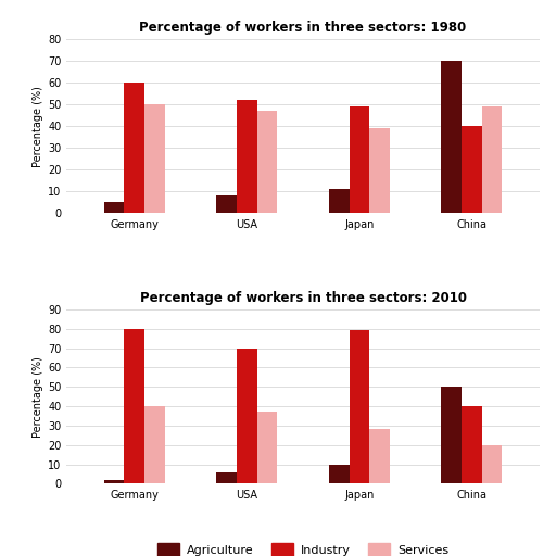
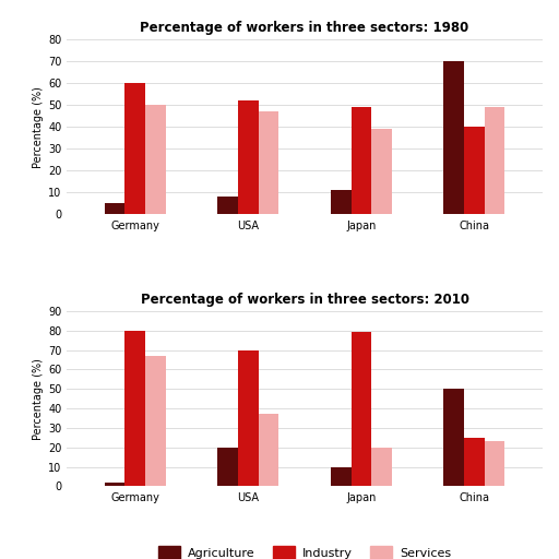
Percentage of workers in three sectors: 2010/Services/Germany: 40 -> 67
Percentage of workers in three sectors: 2010/Agriculture/USA: 6 -> 20
Percentage of workers in three sectors: 2010/Services/Japan: 28 -> 20
Percentage of workers in three sectors: 2010/Industry/China: 40 -> 25
Percentage of workers in three sectors: 2010/Services/China: 20 -> 23
